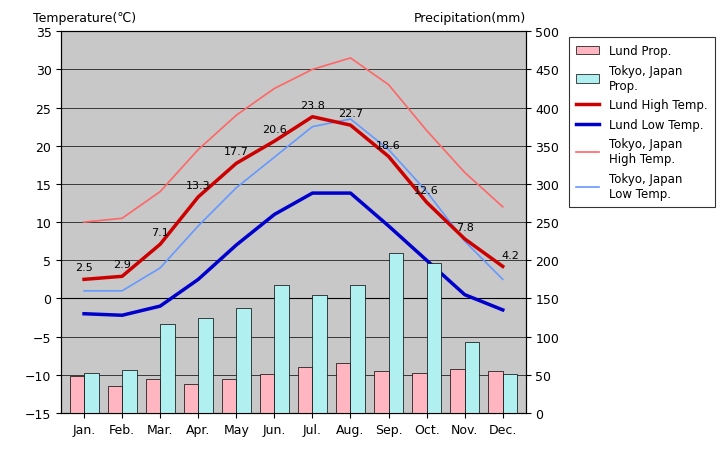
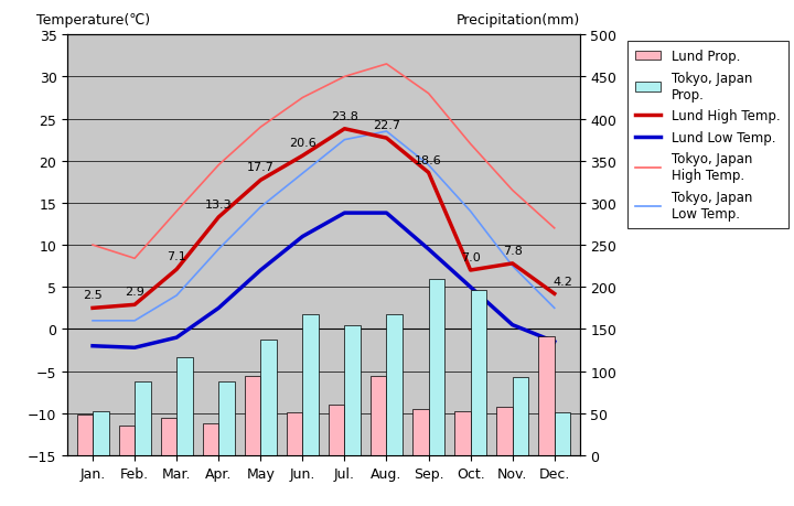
Tokyo, Japan High Temp./Feb.: 10.5 -> 8.4
Tokyo, Japan Prop./Feb.: 56 -> 88
Tokyo, Japan Prop./Apr.: 125 -> 88
Lund Prop./May: 44 -> 94
Lund Prop./Aug.: 66 -> 94
Lund High Temp./Oct.: 12.6 -> 7.0
Lund Prop./Dec.: 55 -> 142
